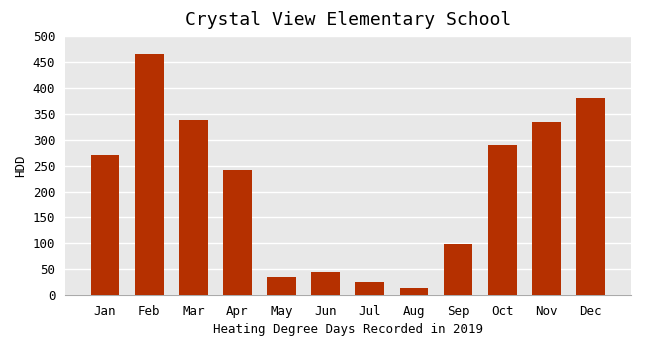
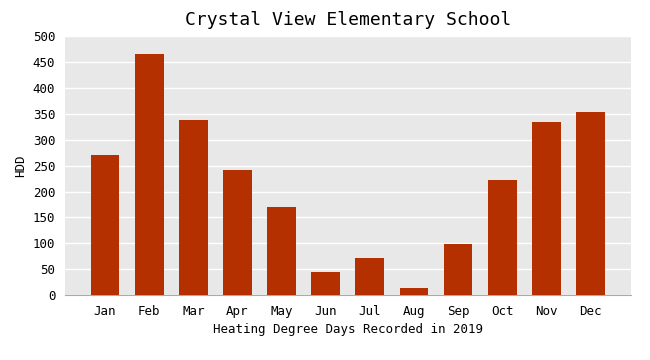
May: 35 -> 170
Jul: 25 -> 72
Oct: 289 -> 222
Dec: 381 -> 354
